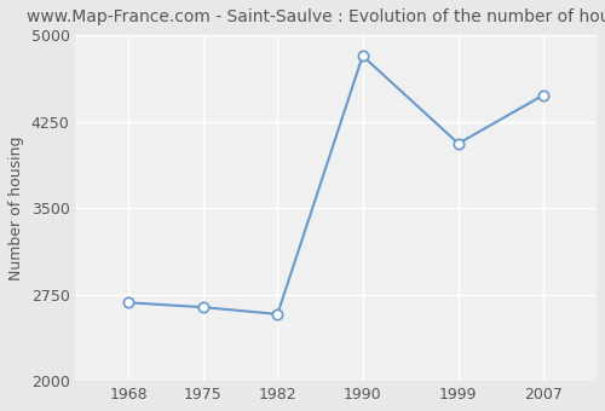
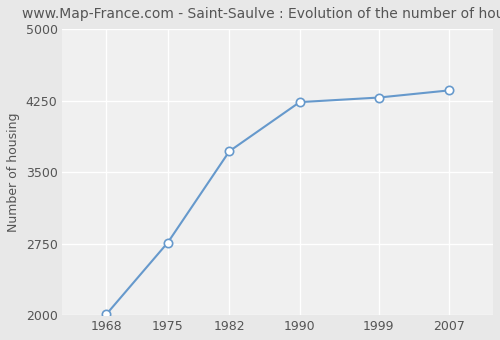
1968: 2680 -> 2010
1975: 2640 -> 2760
1982: 2580 -> 3720
1990: 4820 -> 4230
1999: 4060 -> 4280
2007: 4480 -> 4360
